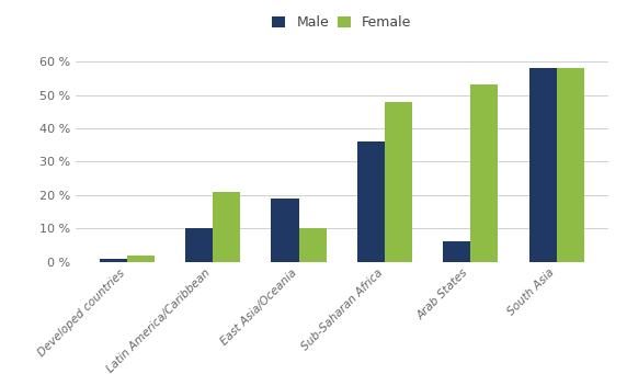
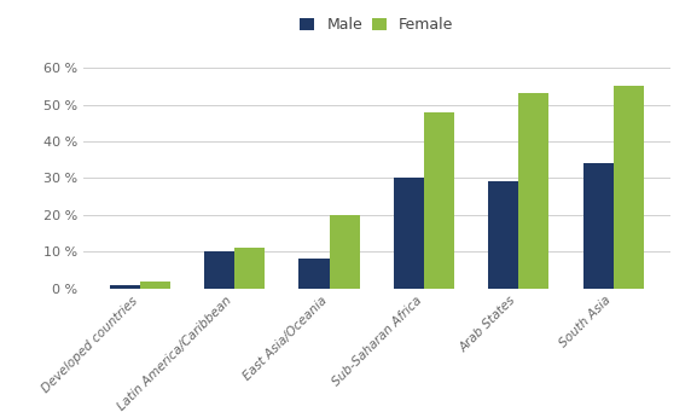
Female/Latin America/Caribbean: 21 % -> 11 %
Male/East Asia/Oceania: 19 % -> 8 %
Female/East Asia/Oceania: 10 % -> 20 %
Male/Sub-Saharan Africa: 36 % -> 30 %
Male/Arab States: 6 % -> 29 %
Male/South Asia: 58 % -> 34 %
Female/South Asia: 58 % -> 55 %
